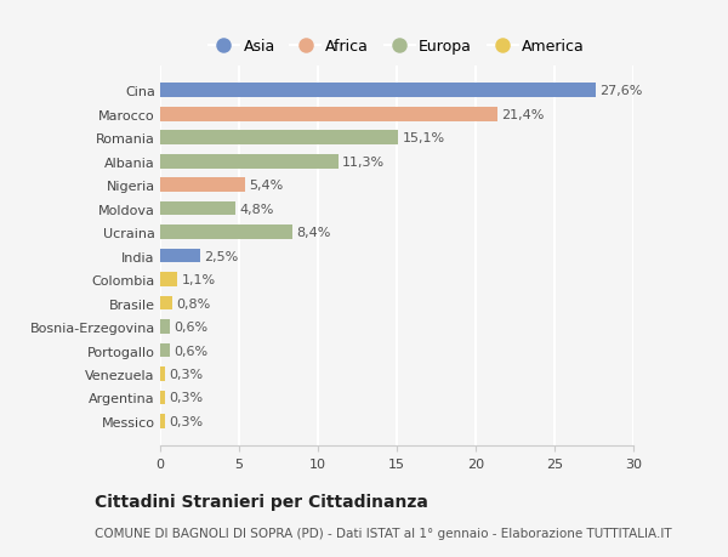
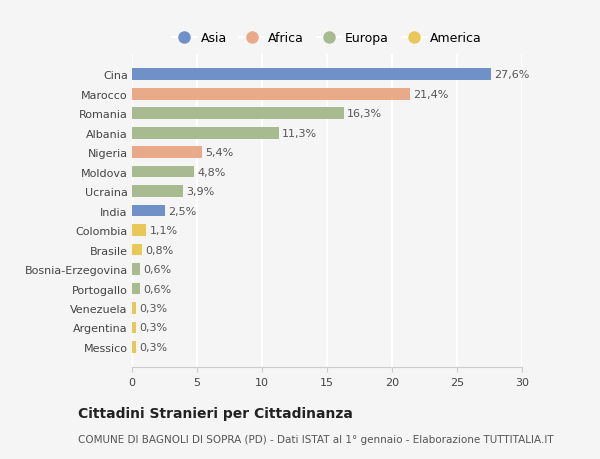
Romania: 15,1% -> 16,3%
Ucraina: 8,4% -> 3,9%
